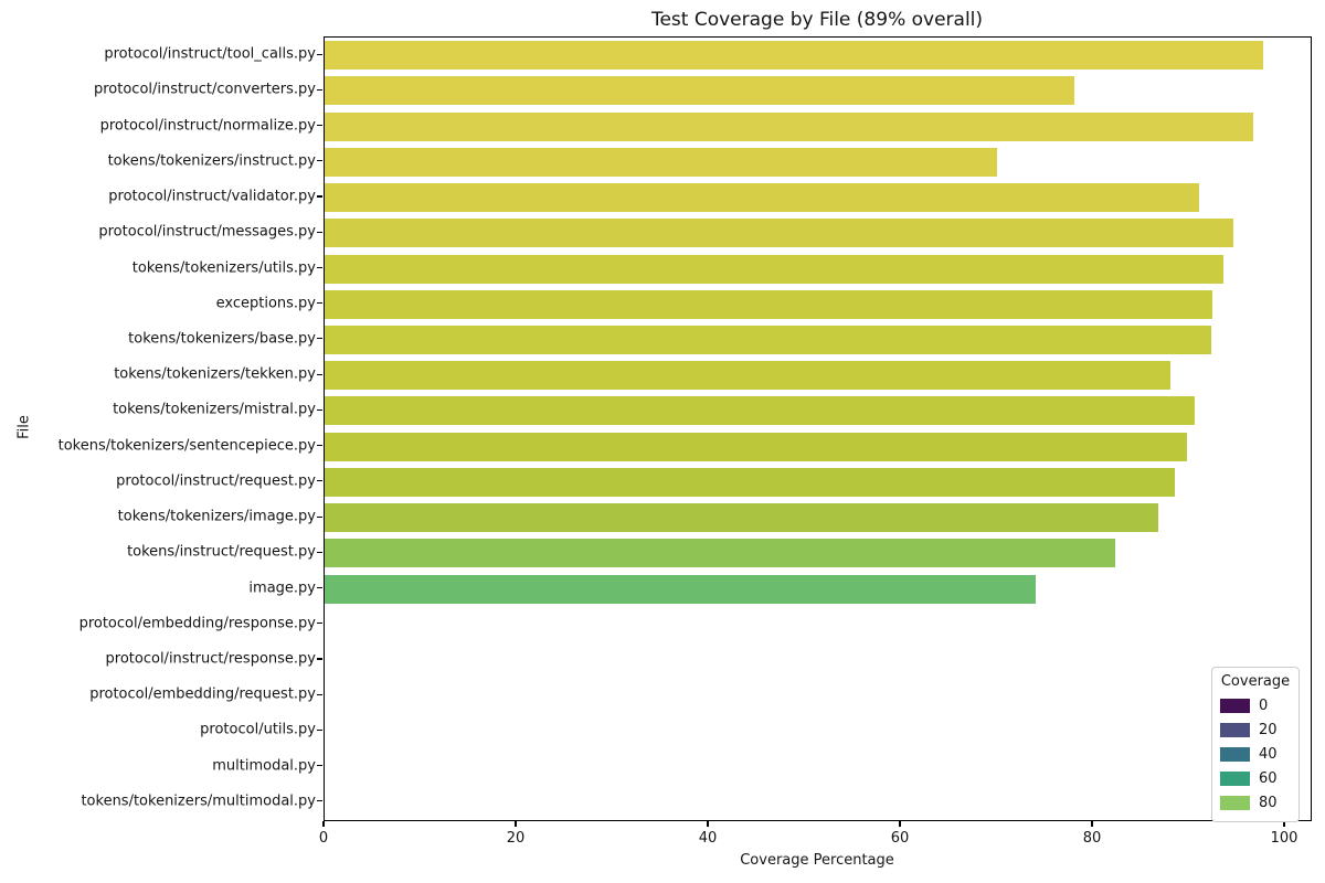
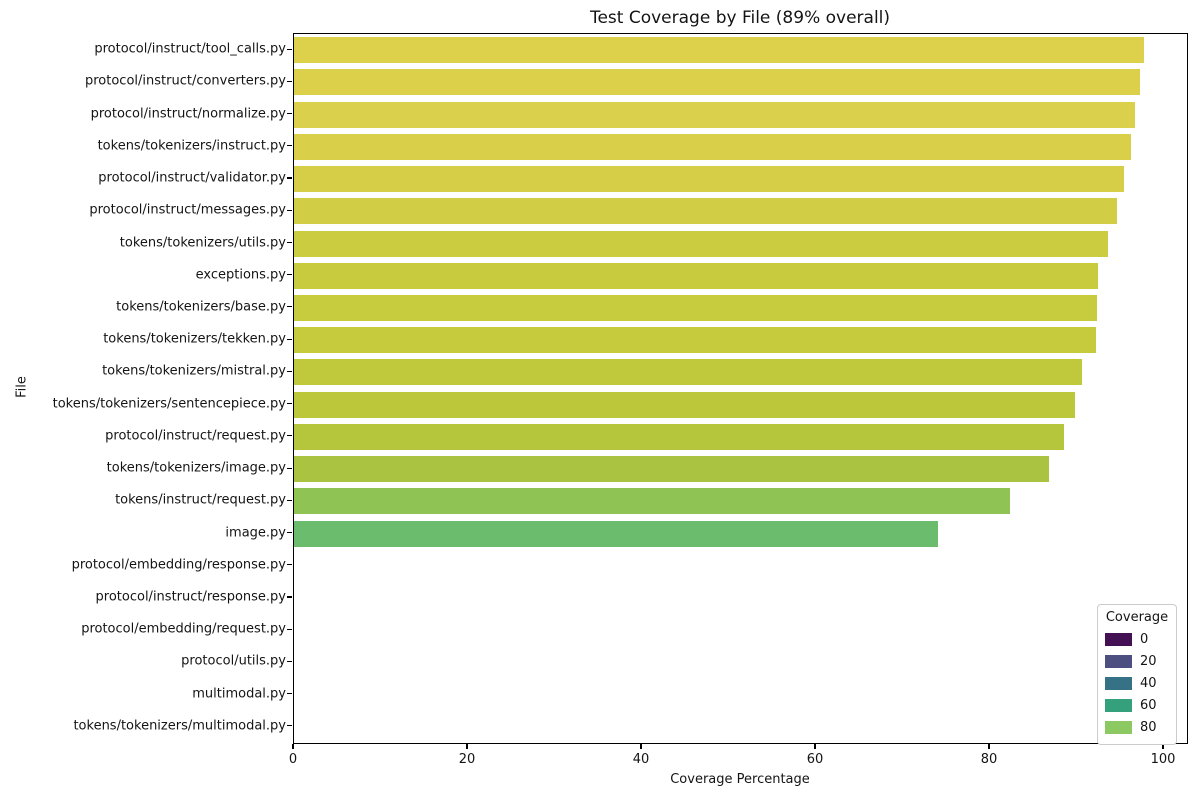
protocol/instruct/converters.py: 78 -> 97
tokens/tokenizers/instruct.py: 70 -> 96
protocol/instruct/validator.py: 91 -> 95
tokens/tokenizers/tekken.py: 88 -> 92
